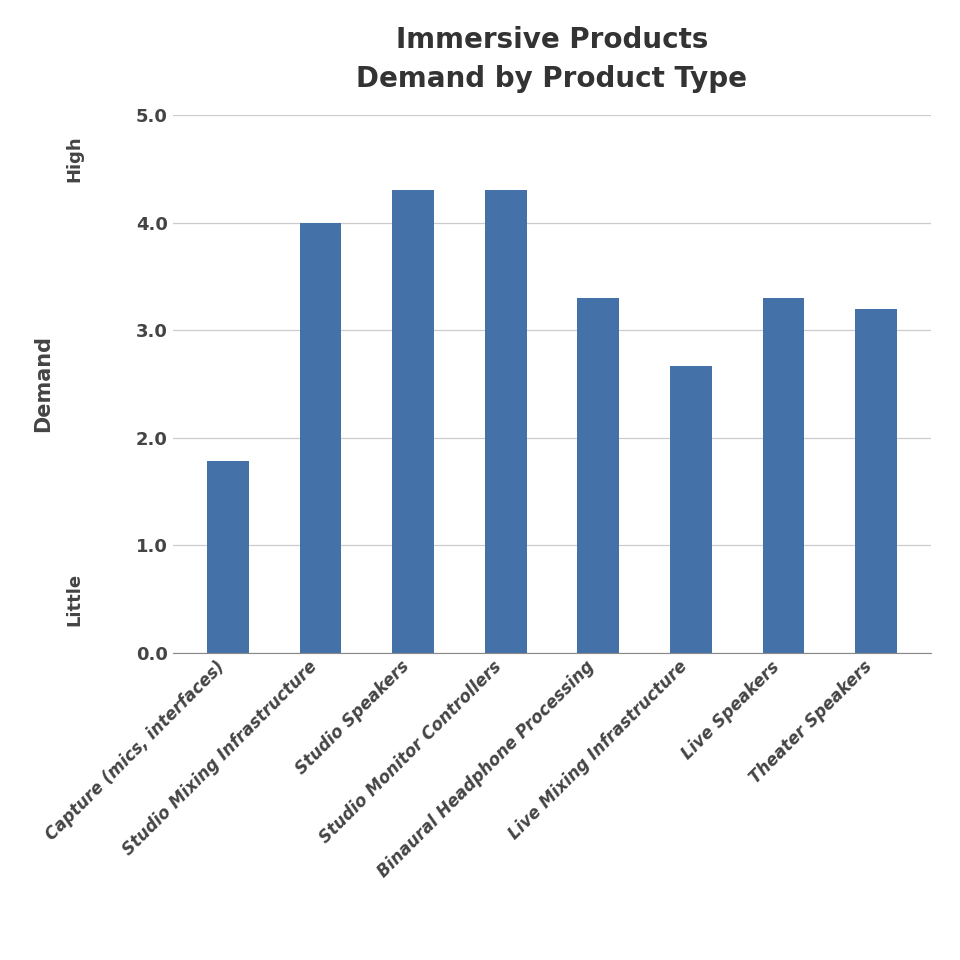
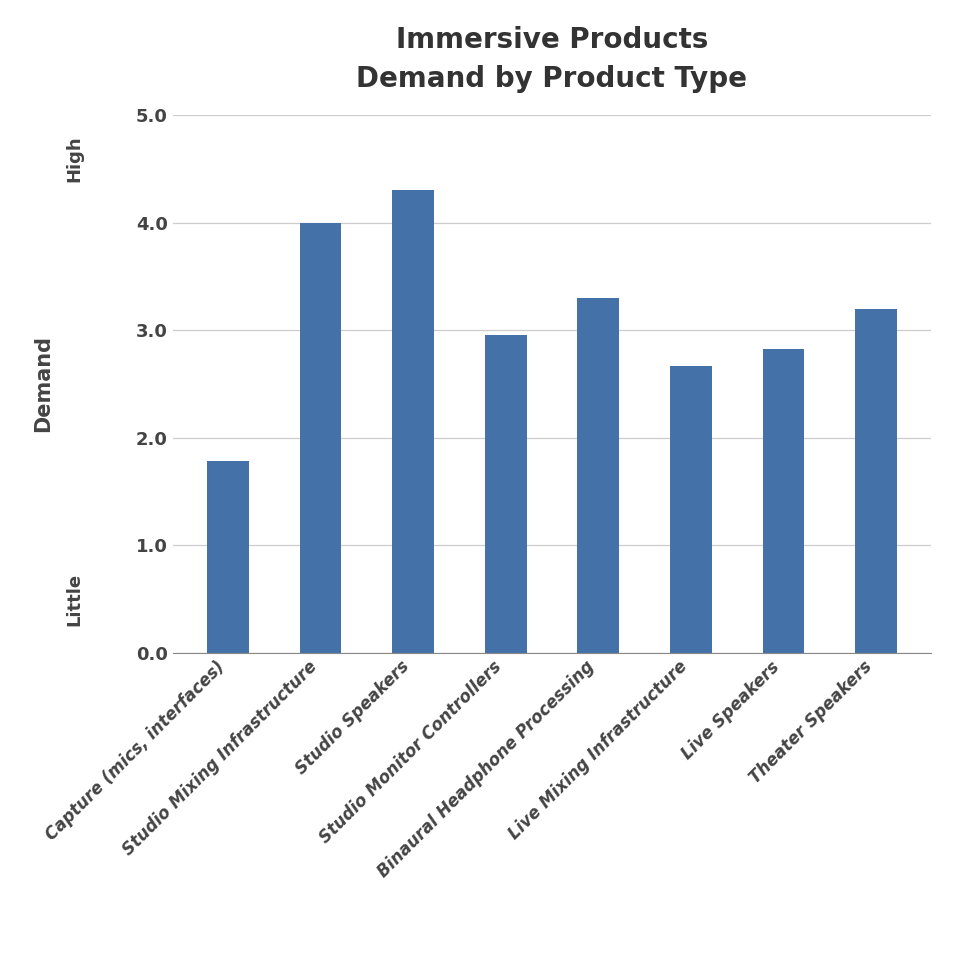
Studio Monitor Controllers: 4.30 -> 2.96
Live Speakers: 3.30 -> 2.83
